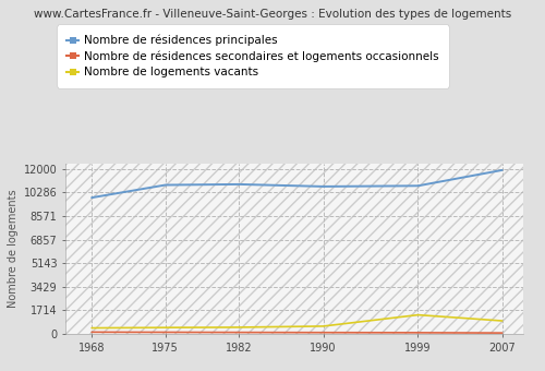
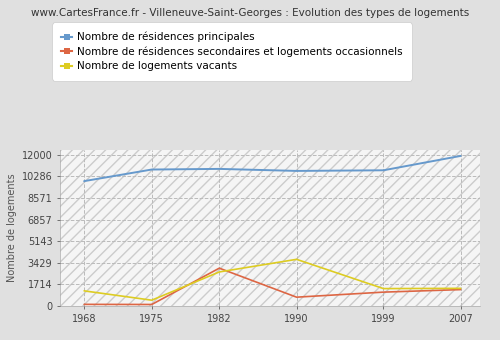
Nombre de logements vacants/1968: 400 -> 1200
Nombre de résidences secondaires et logements occasionnels/1982: 100 -> 3000
Nombre de logements vacants/1982: 500 -> 2700
Nombre de résidences secondaires et logements occasionnels/1990: 100 -> 700
Nombre de logements vacants/1990: 600 -> 3700
Nombre de résidences secondaires et logements occasionnels/1999: 100 -> 1100
Nombre de résidences secondaires et logements occasionnels/2007: 100 -> 1300
Nombre de logements vacants/2007: 1000 -> 1400
